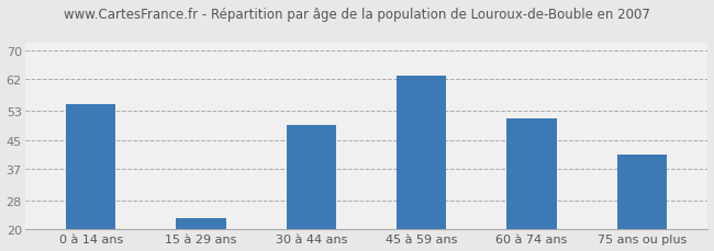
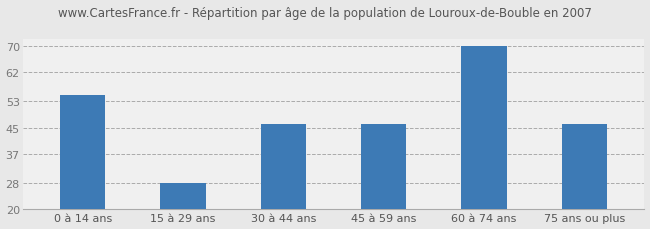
15 à 29 ans: 23 -> 28
30 à 44 ans: 49 -> 46
45 à 59 ans: 63 -> 46
60 à 74 ans: 51 -> 70
75 ans ou plus: 41 -> 46
